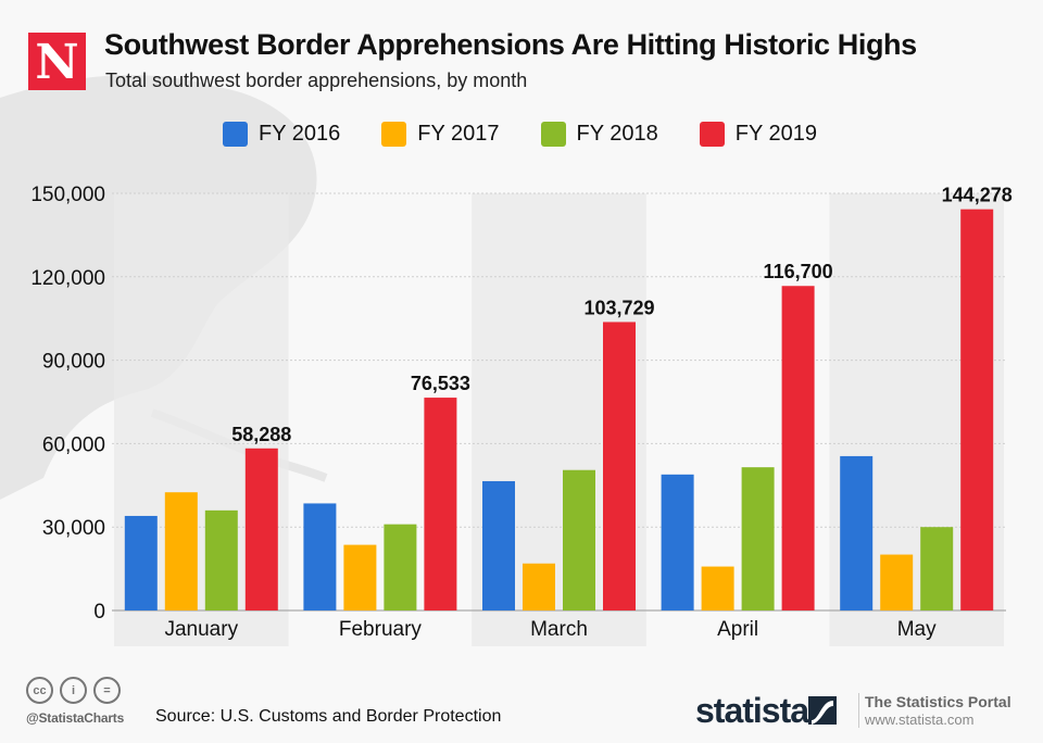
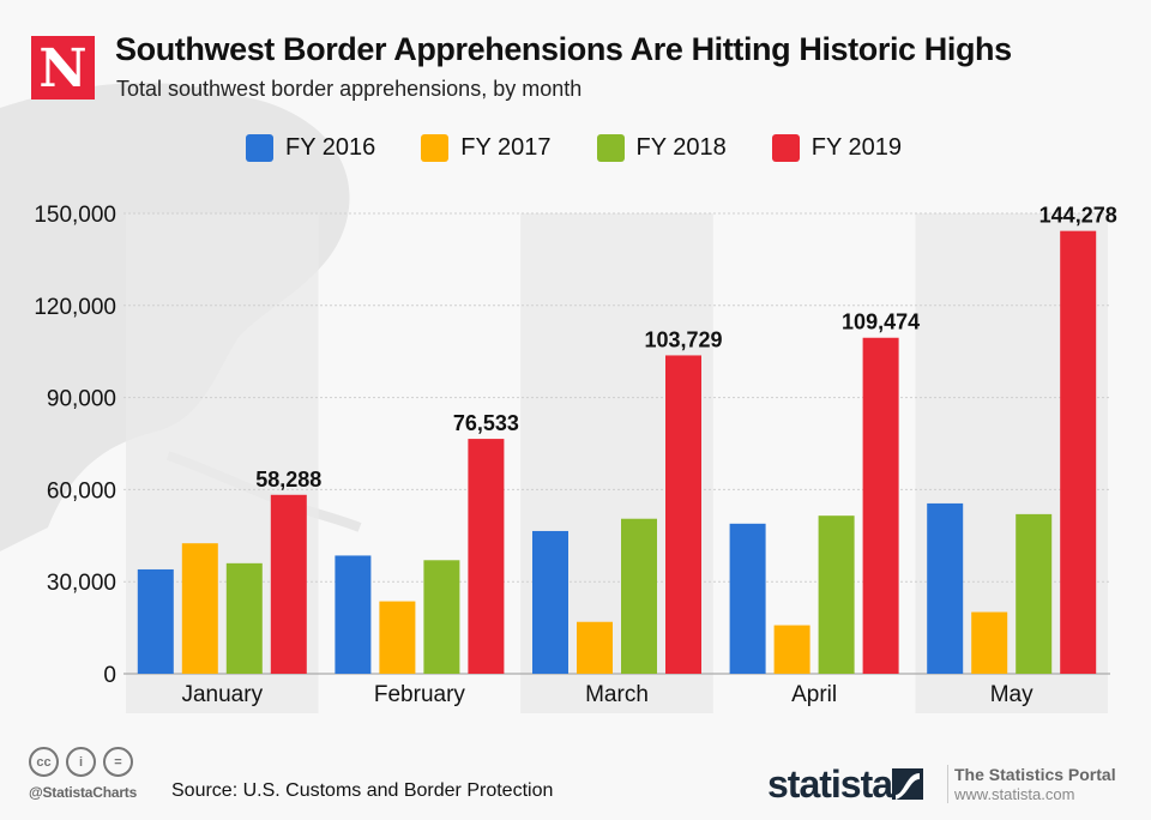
FY 2018/February: 31000 -> 37000
FY 2019/April: 116,700 -> 109,474
FY 2018/May: 30000 -> 52000
